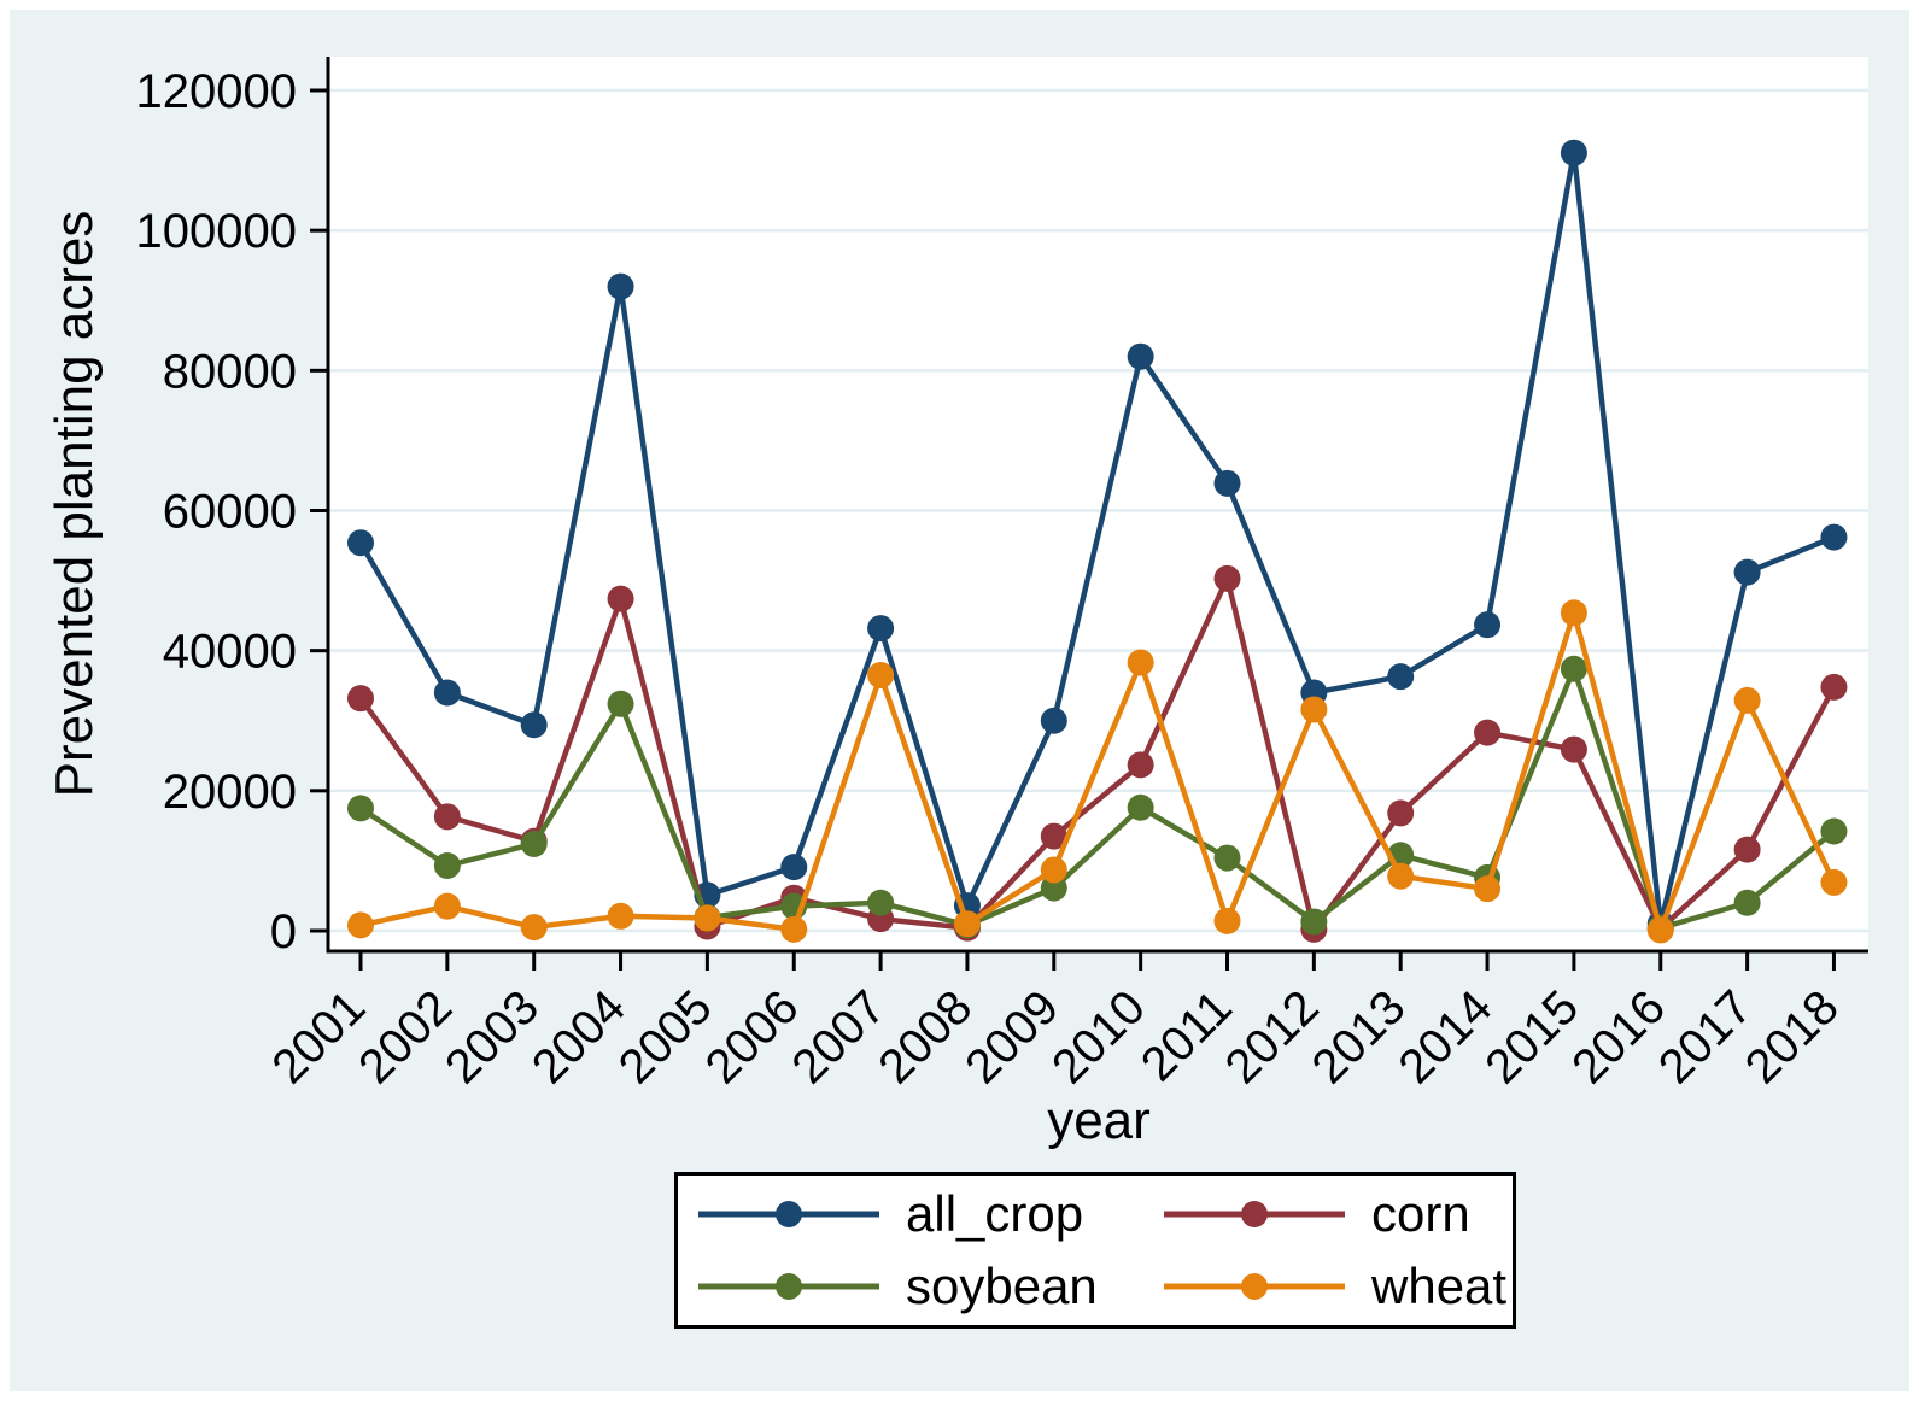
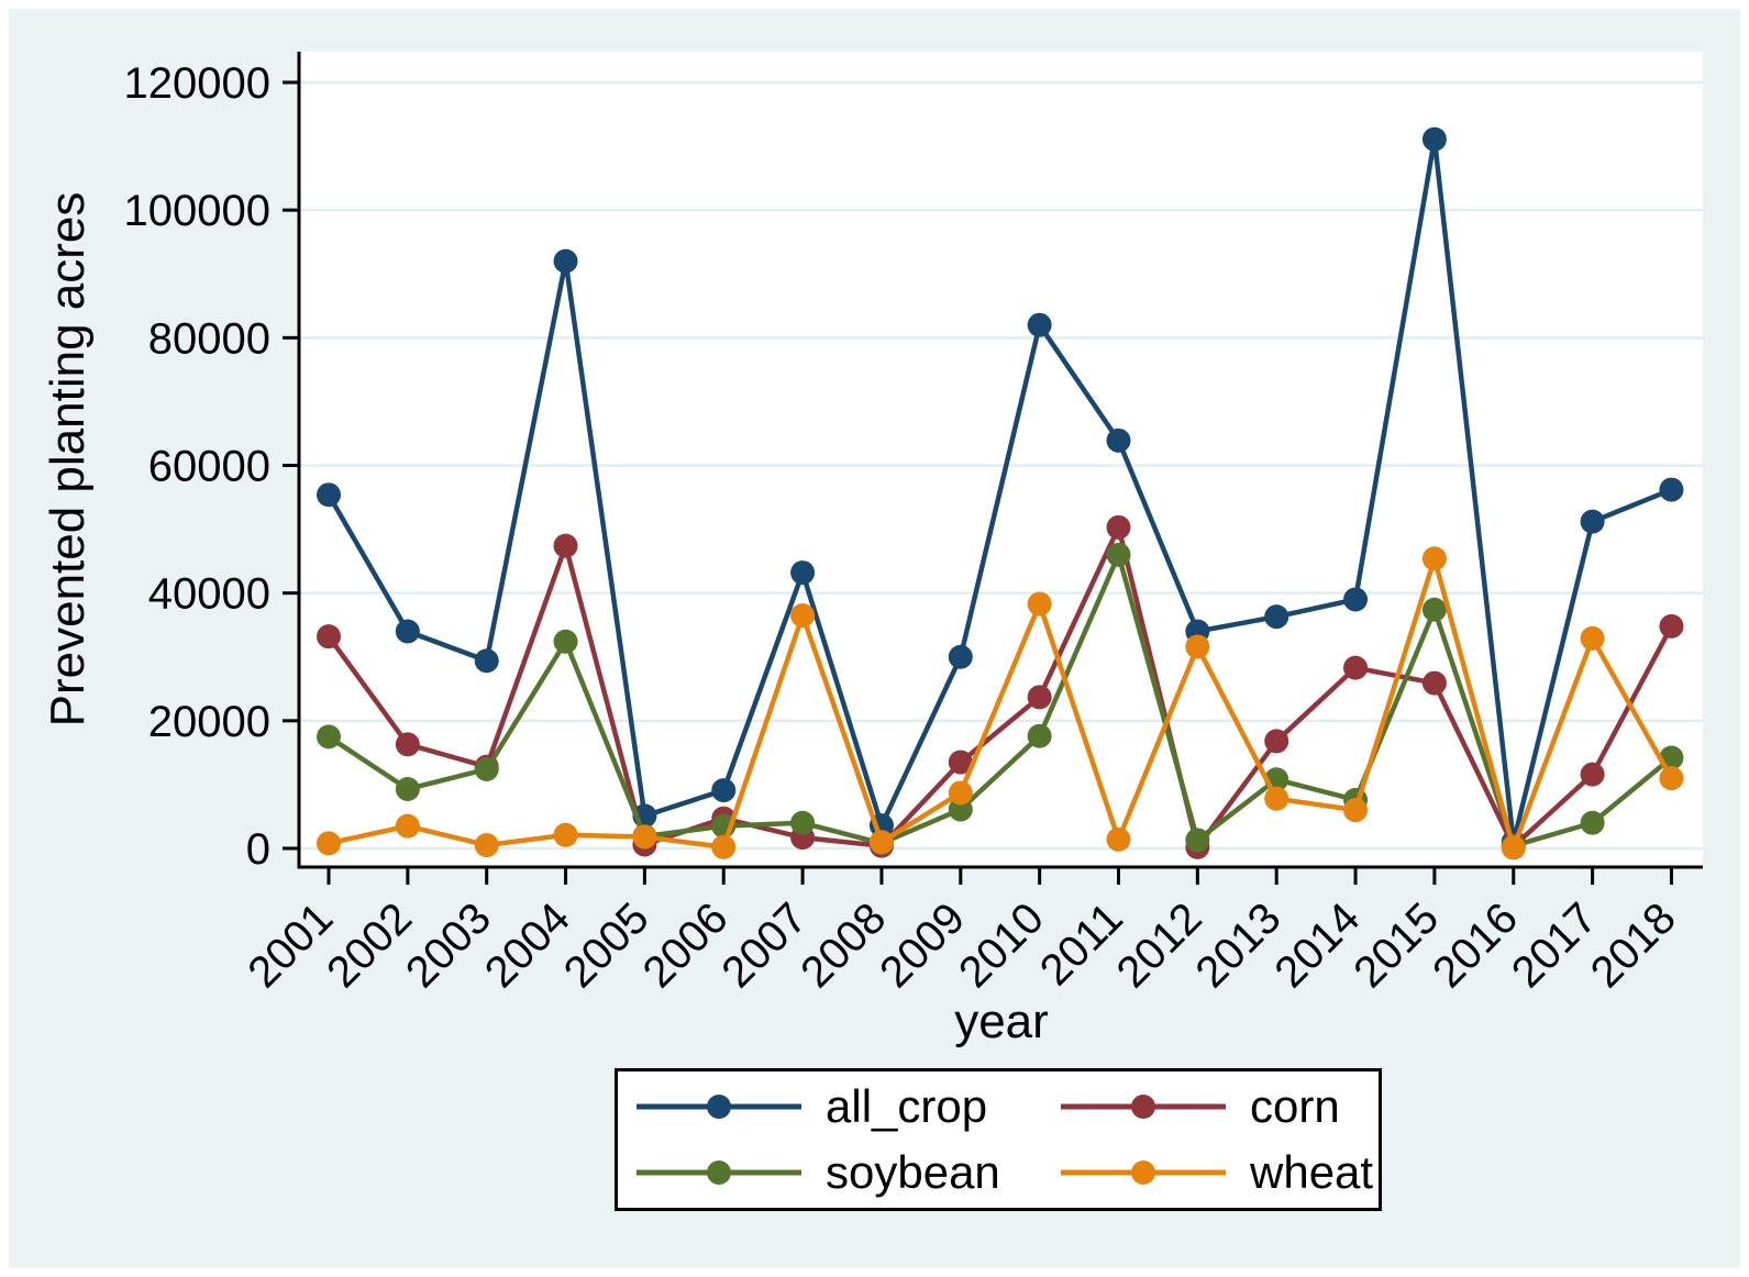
soybean/2011: 10000 -> 46000
all_crop/2014: 44000 -> 39000
wheat/2018: 7000 -> 11000
